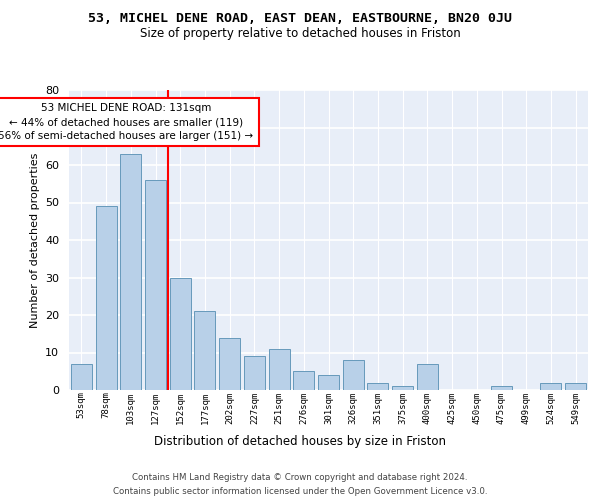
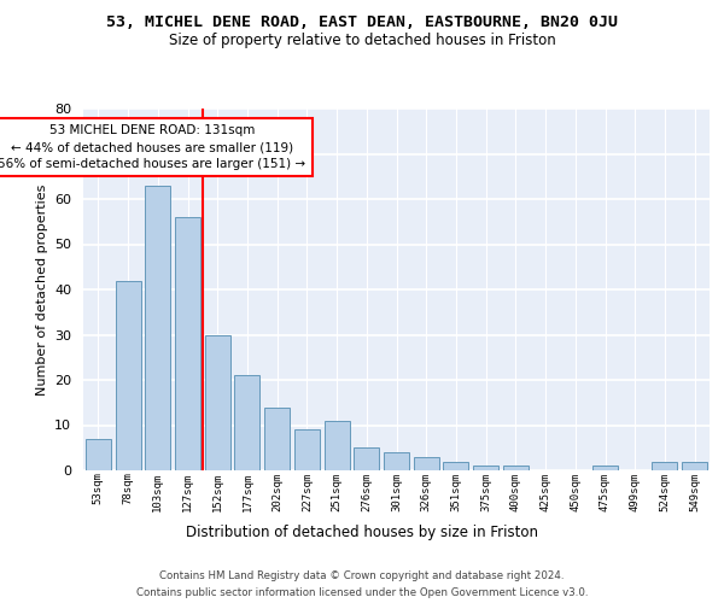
78sqm: 49 -> 42
326sqm: 8 -> 3
400sqm: 7 -> 1
